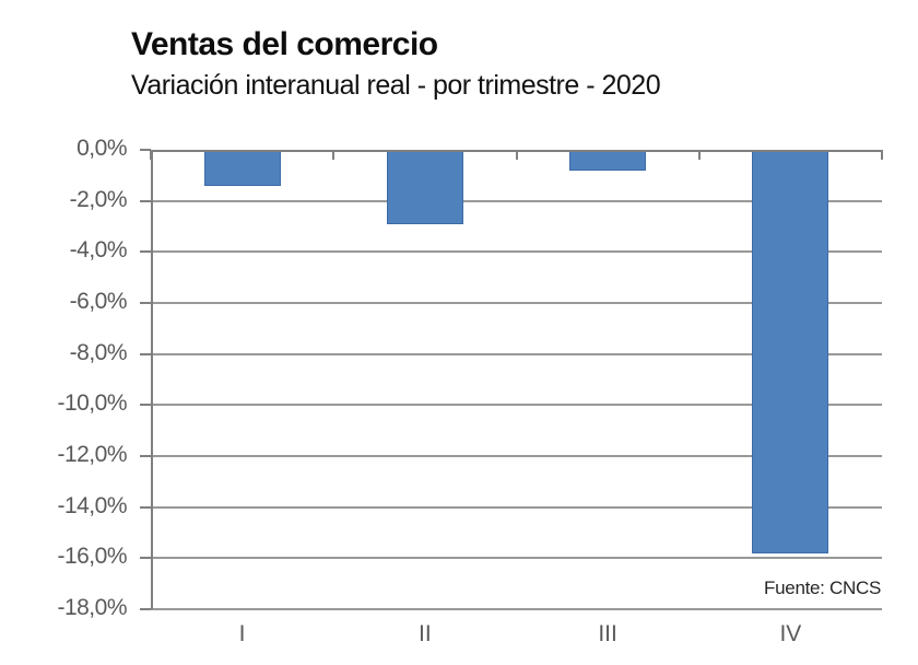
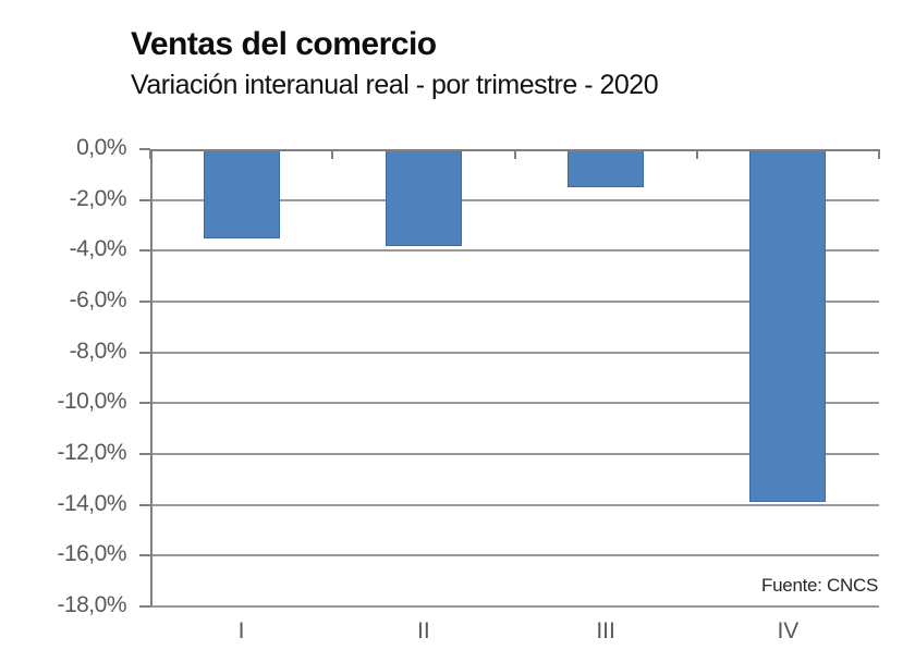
I: -1,4% -> -3,5%
II: -2,9% -> -3,8%
III: -0,8% -> -1,5%
IV: -15,8% -> -13,9%
